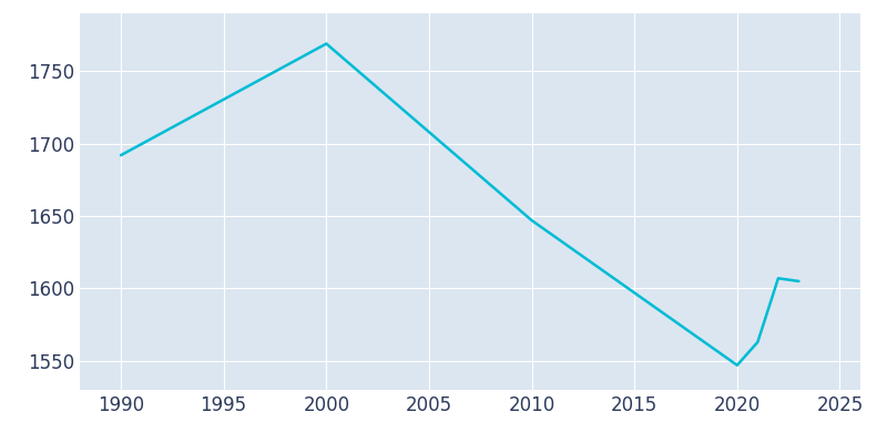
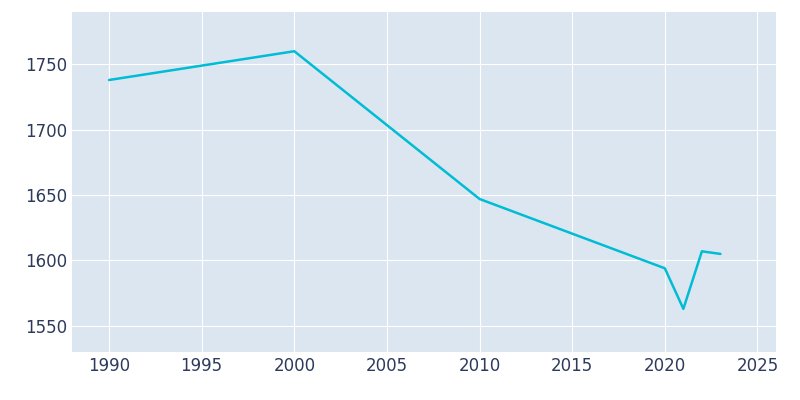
1990: 1692 -> 1738
2000: 1769 -> 1760
2020: 1547 -> 1594
